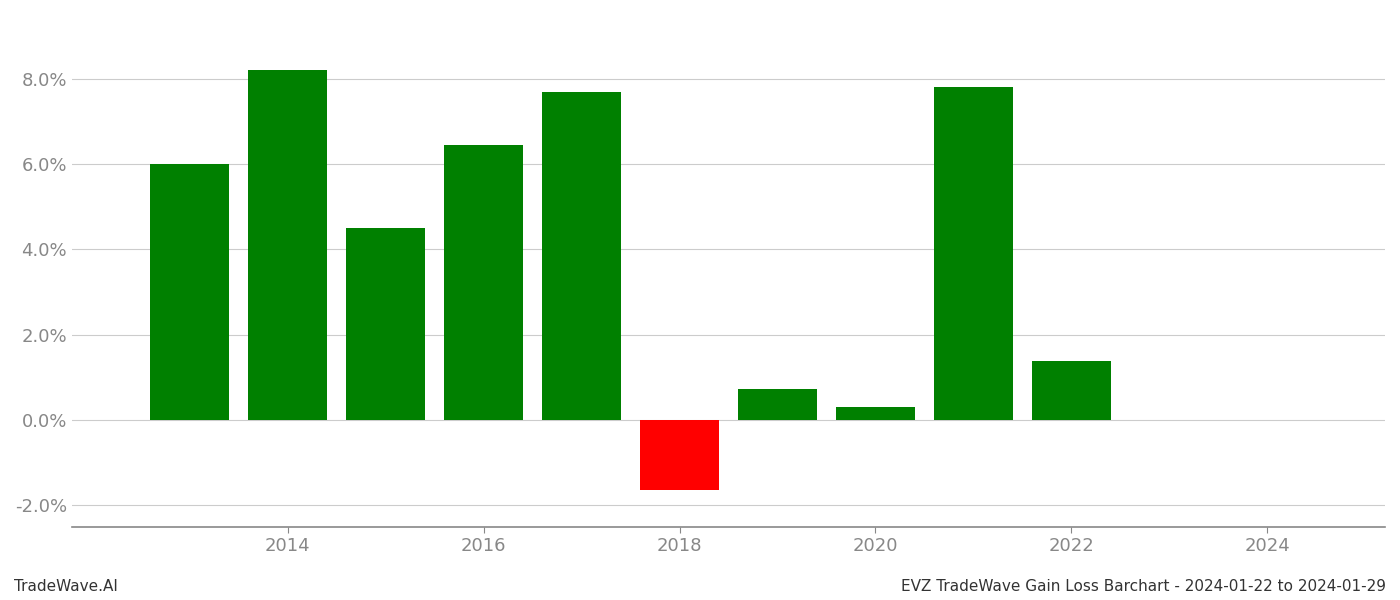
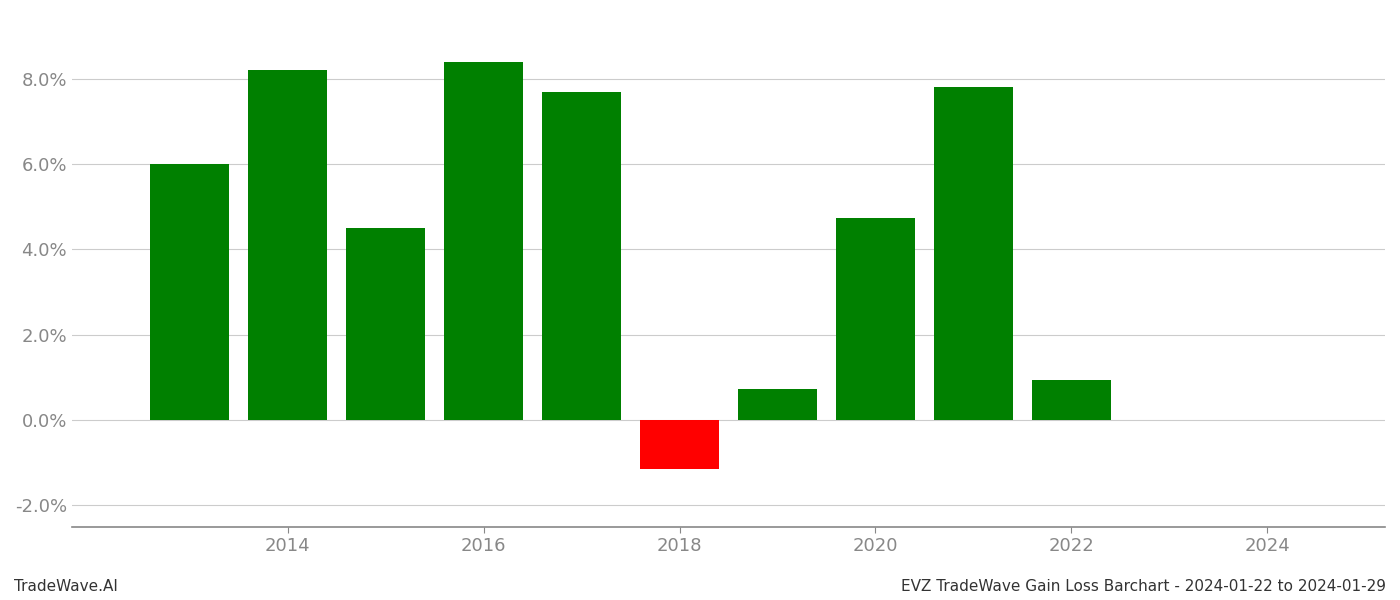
2016: 6.45% -> 8.40%
2018: -1.65% -> -1.15%
2020: 0.30% -> 4.75%
2022: 1.38% -> 0.95%
